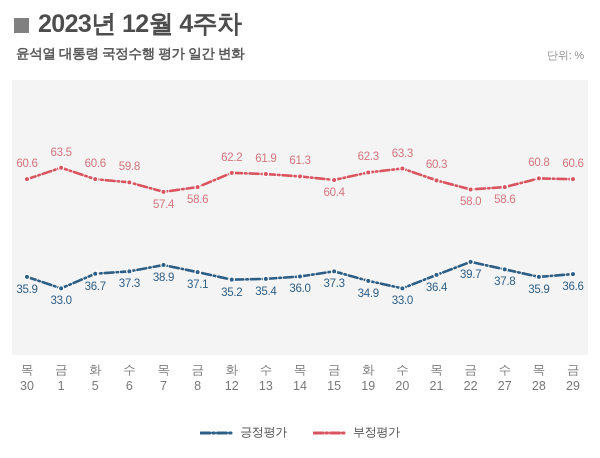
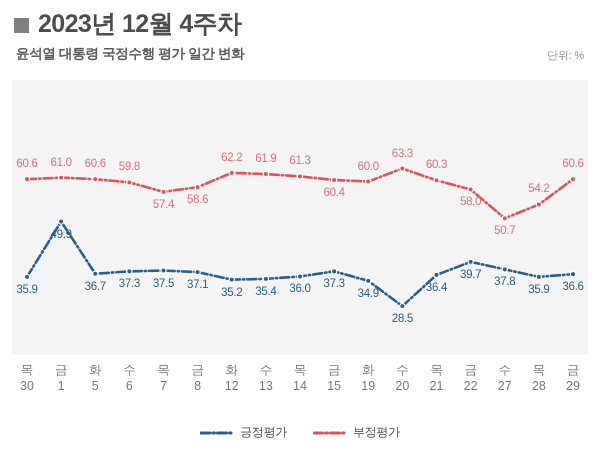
부정평가/금 1: 63.5 -> 61.0
긍정평가/금 1: 33.0 -> 49.9
긍정평가/목 7: 38.9 -> 37.5
부정평가/화 19: 62.3 -> 60.0
긍정평가/수 20: 33.0 -> 28.5
부정평가/수 27: 58.6 -> 50.7
부정평가/목 28: 60.8 -> 54.2
